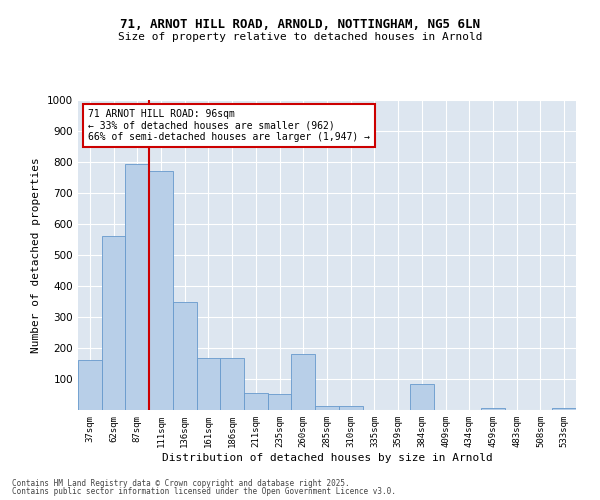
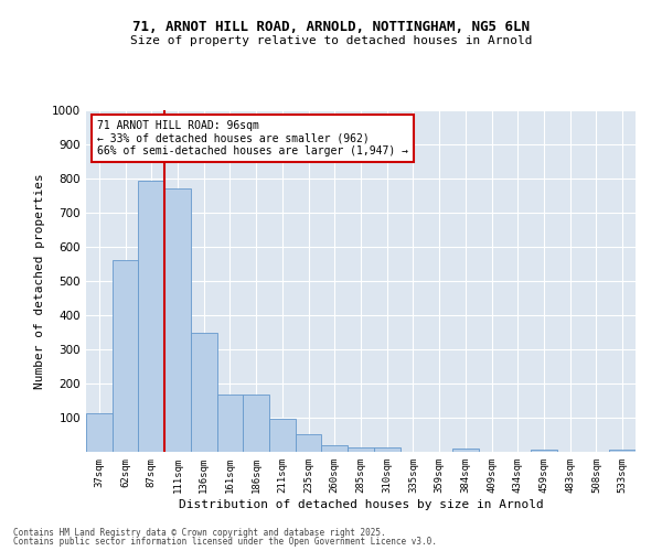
37sqm: 160 -> 112
211sqm: 55 -> 98
260sqm: 180 -> 18
384sqm: 85 -> 10
